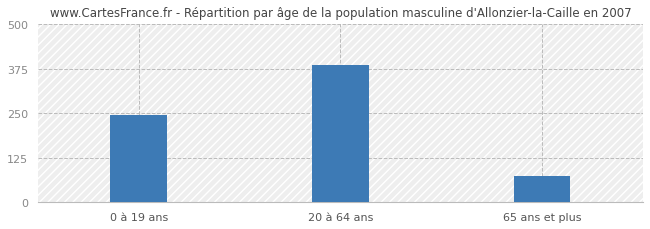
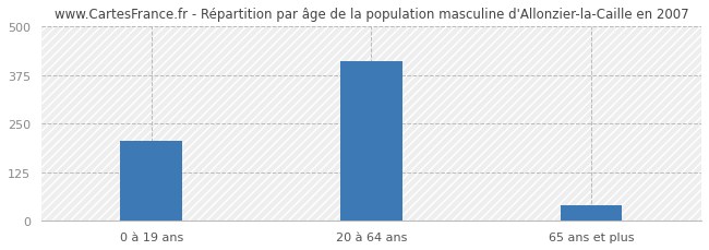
0 à 19 ans: 245 -> 205
20 à 64 ans: 385 -> 410
65 ans et plus: 75 -> 40
